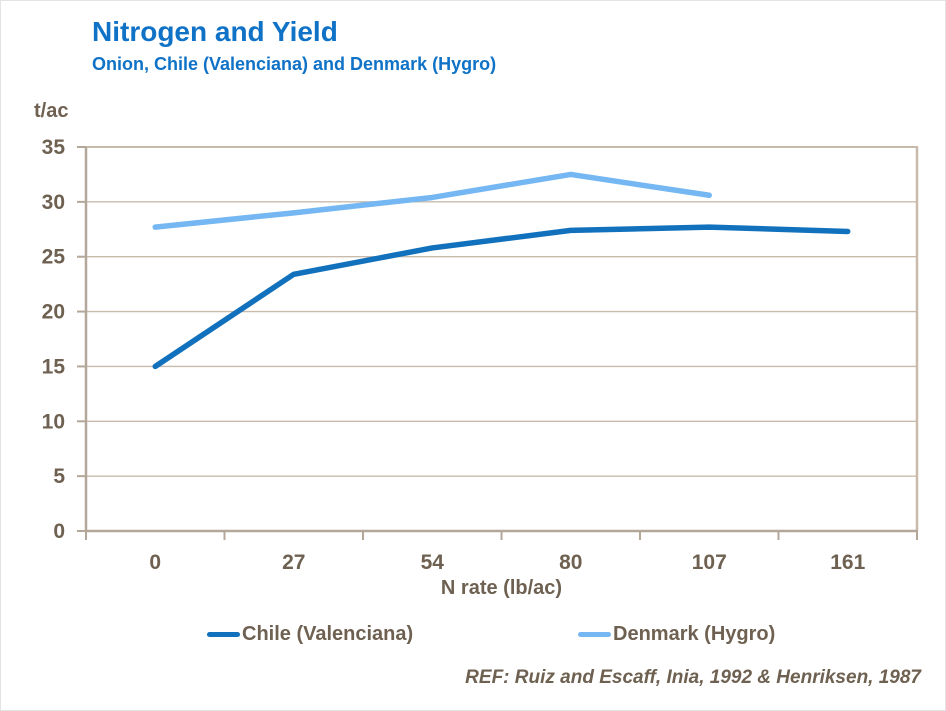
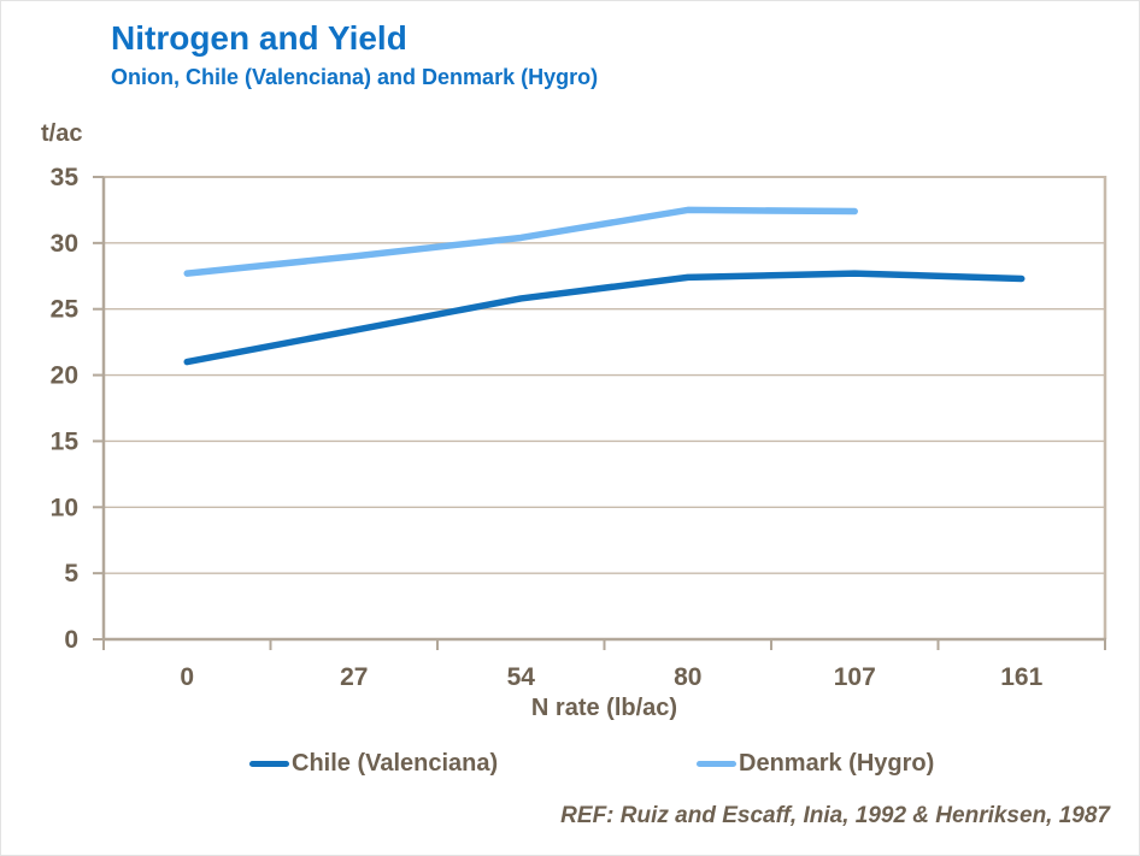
Chile (Valenciana)/0: 15.0 -> 21.0
Denmark (Hygro)/107: 30.6 -> 32.4
